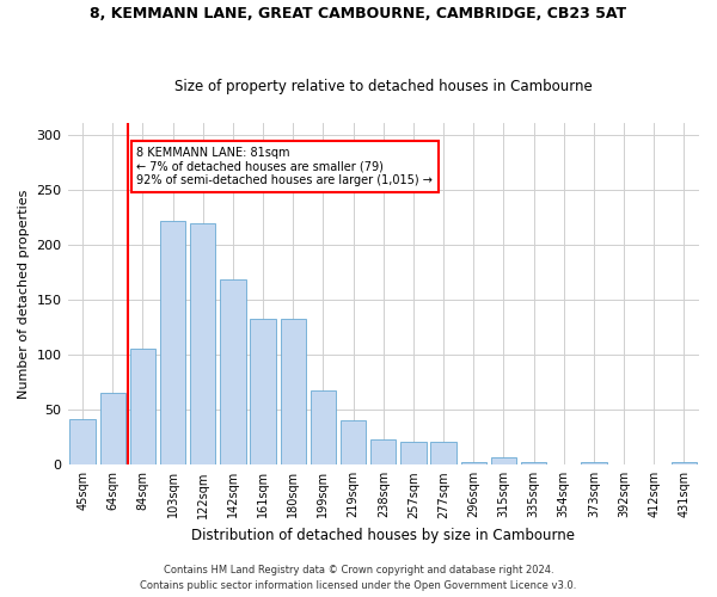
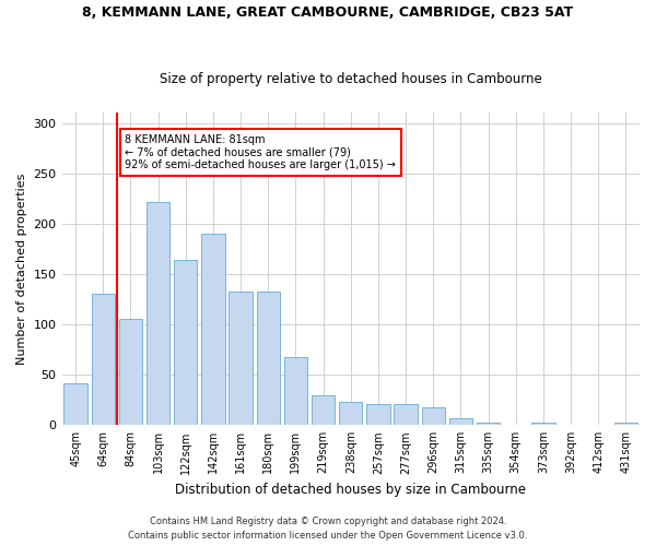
64sqm: 65 -> 130
122sqm: 219 -> 164
142sqm: 168 -> 190
219sqm: 40 -> 30
296sqm: 3 -> 18
